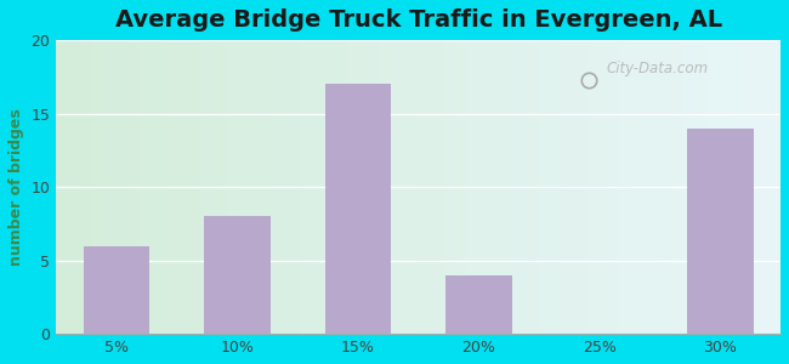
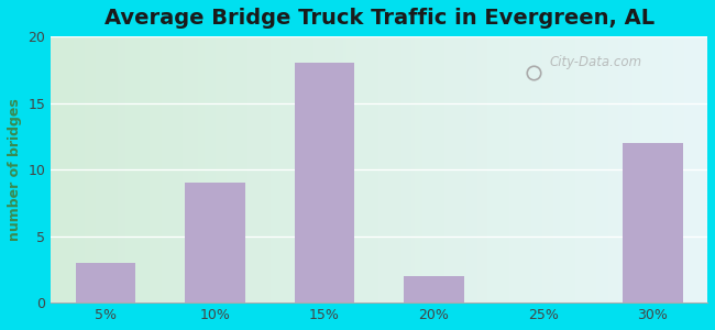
5%: 6 -> 3
10%: 8 -> 9
15%: 17 -> 18
20%: 4 -> 2
30%: 14 -> 12
